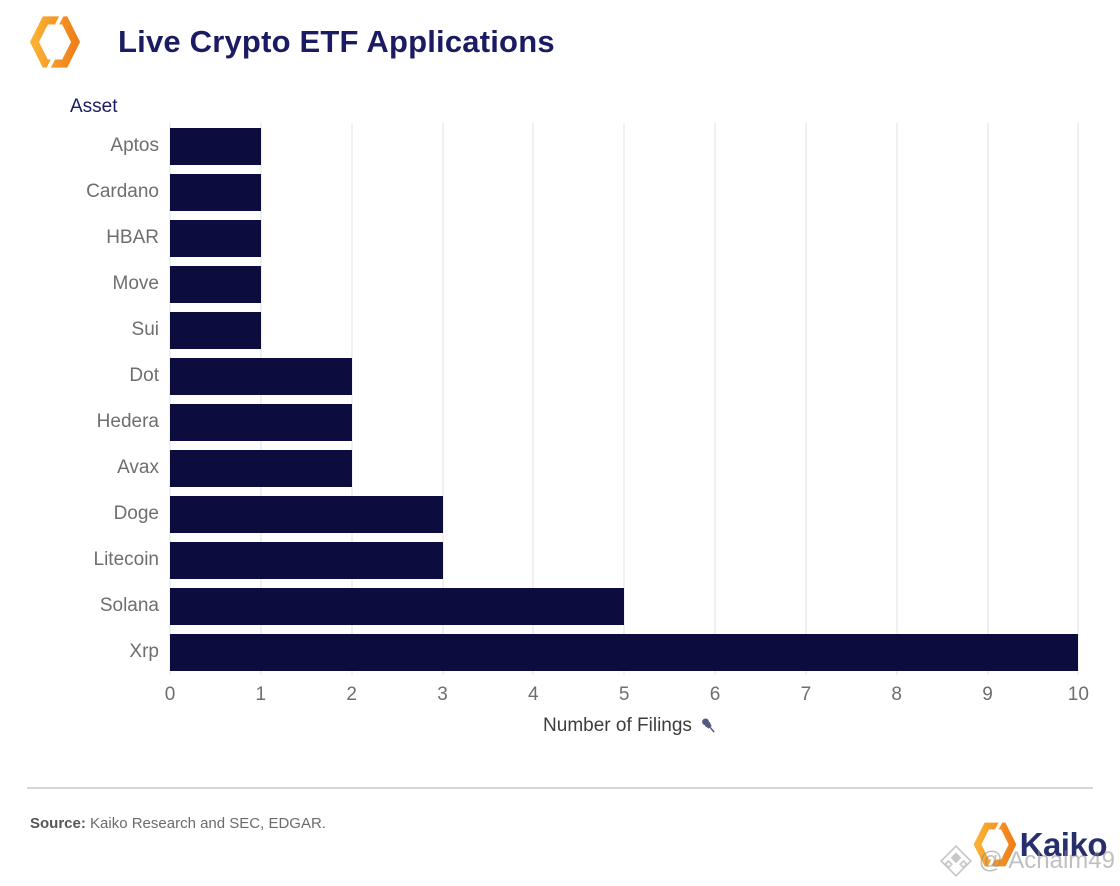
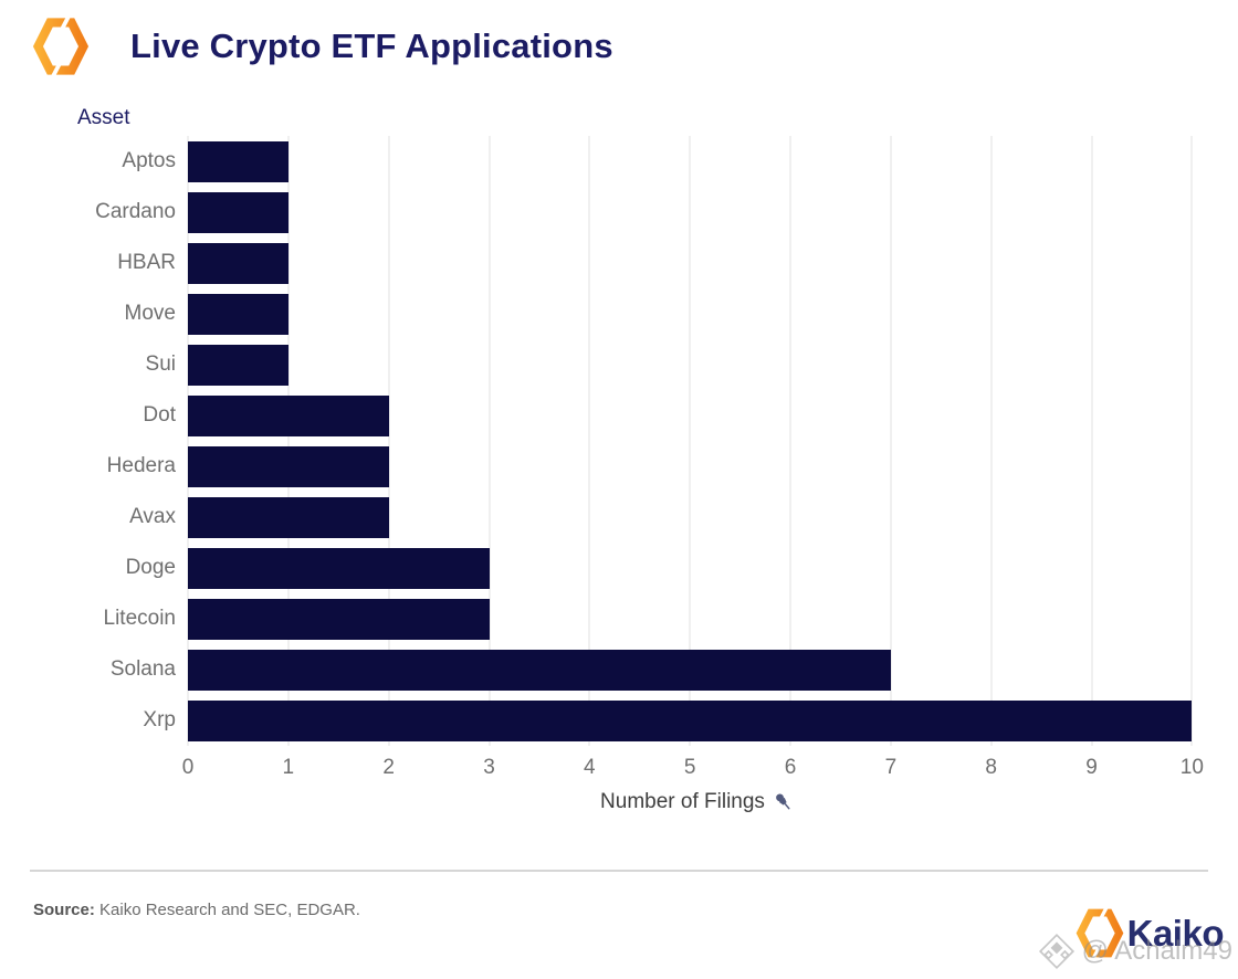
Solana: 5 -> 7
